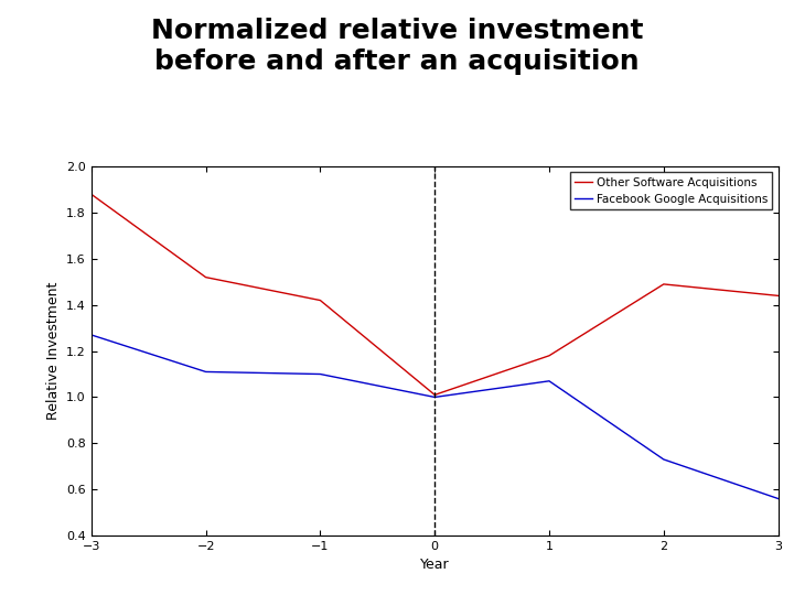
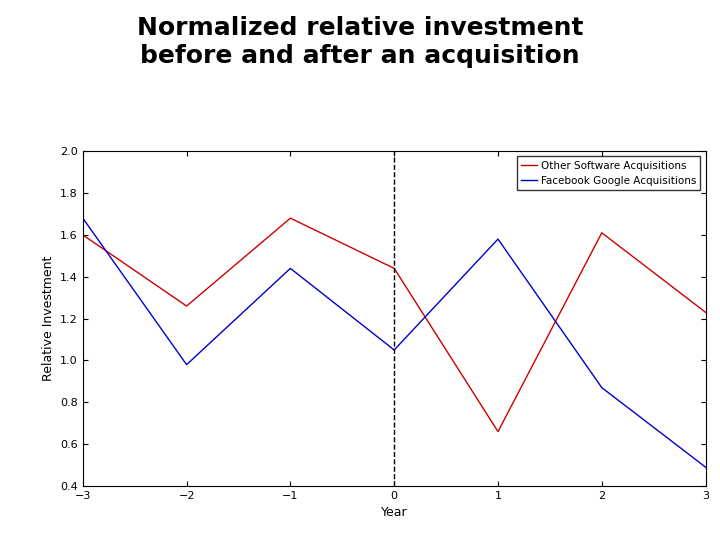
Other Software Acquisitions/−3: 1.88 -> 1.60
Facebook Google Acquisitions/−3: 1.27 -> 1.68
Other Software Acquisitions/−2: 1.52 -> 1.26
Facebook Google Acquisitions/−2: 1.11 -> 0.98
Other Software Acquisitions/−1: 1.42 -> 1.68
Facebook Google Acquisitions/−1: 1.10 -> 1.44
Other Software Acquisitions/0: 1.01 -> 1.44
Facebook Google Acquisitions/0: 1.00 -> 1.05
Other Software Acquisitions/1: 1.18 -> 0.66
Facebook Google Acquisitions/1: 1.07 -> 1.58
Other Software Acquisitions/2: 1.49 -> 1.61
Facebook Google Acquisitions/2: 0.73 -> 0.87
Other Software Acquisitions/3: 1.44 -> 1.23
Facebook Google Acquisitions/3: 0.56 -> 0.49
